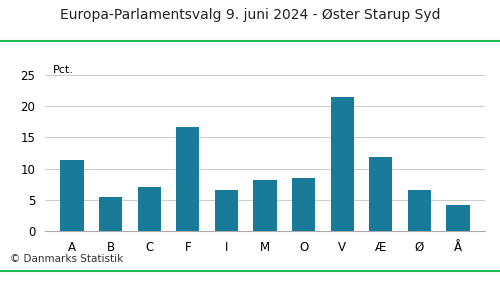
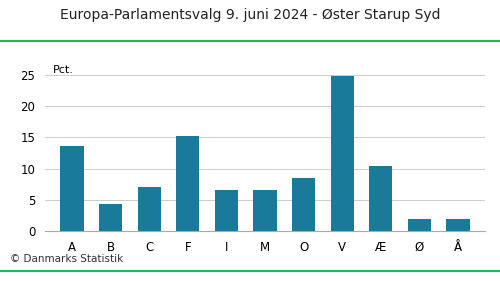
A: 11.4 -> 13.6
B: 5.4 -> 4.4
F: 16.6 -> 15.2
M: 8.2 -> 6.6
V: 21.4 -> 24.7
Æ: 11.8 -> 10.4
Ø: 6.6 -> 2.0
Å: 4.2 -> 1.9
